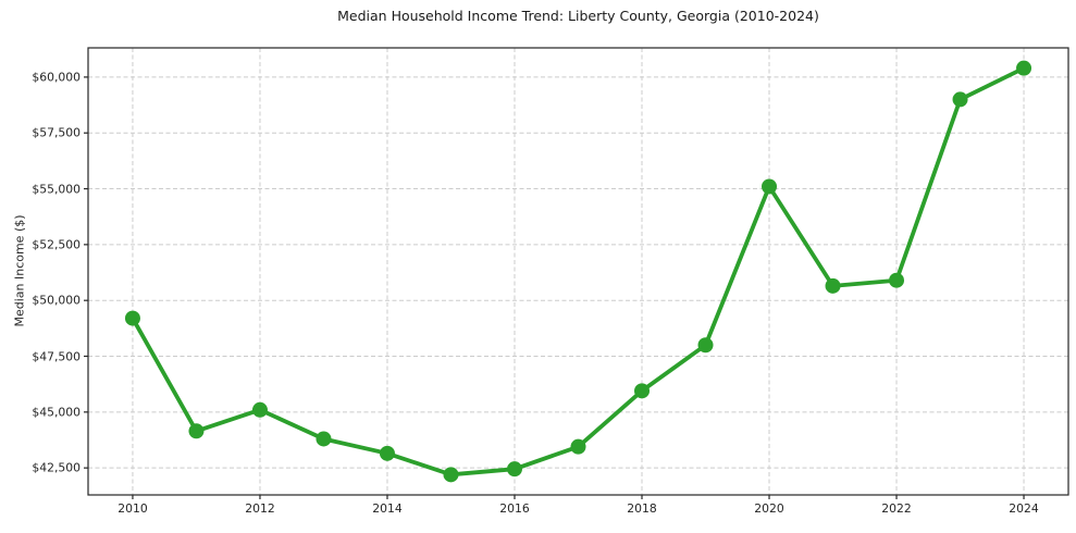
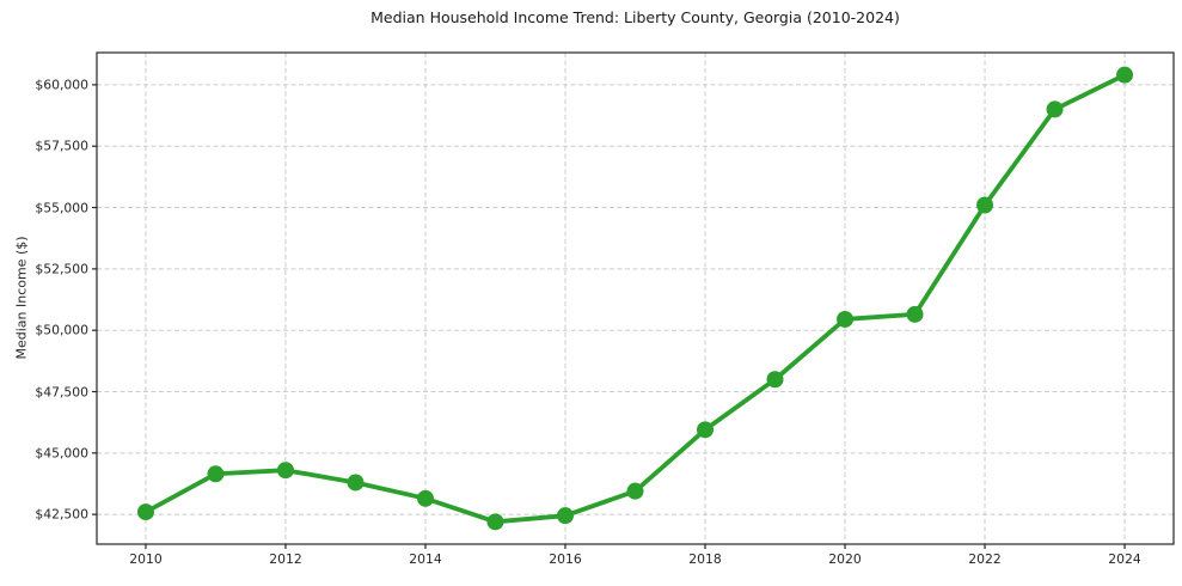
2010: $49200 -> $42600
2012: $45100 -> $44300
2020: $55100 -> $50400
2022: $50900 -> $55100
